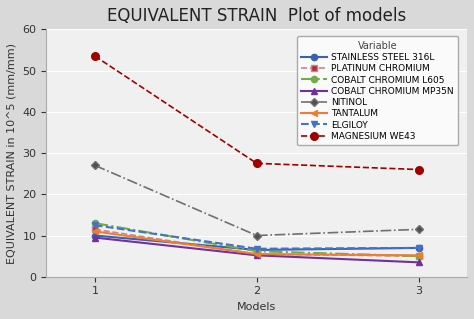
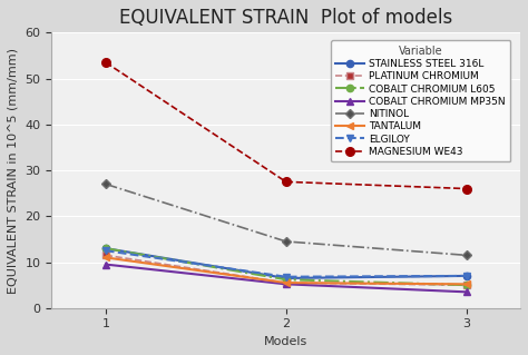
STAINLESS STEEL 316L/1: 10.0 -> 13.0
NITINOL/2: 10.0 -> 14.5
